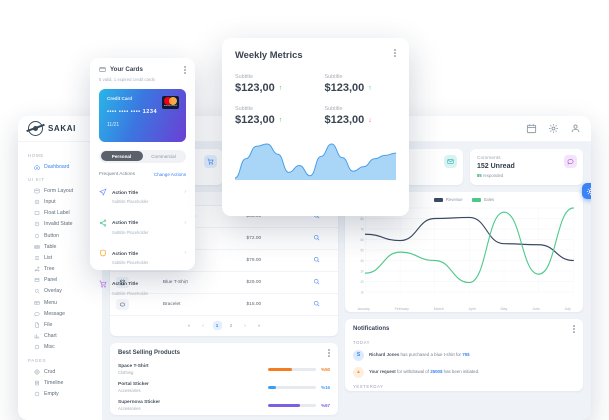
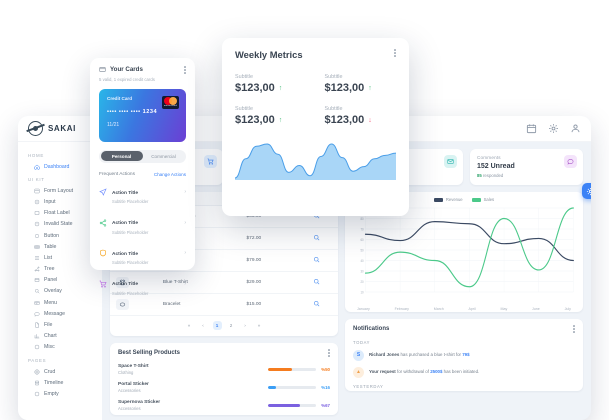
Revenue/March: 80 -> 77
Revenue/April: 81 -> 75
Sales/April: 19 -> 15
Sales/May: 86 -> 80
Revenue/June: 55 -> 61
Sales/June: 27 -> 31
